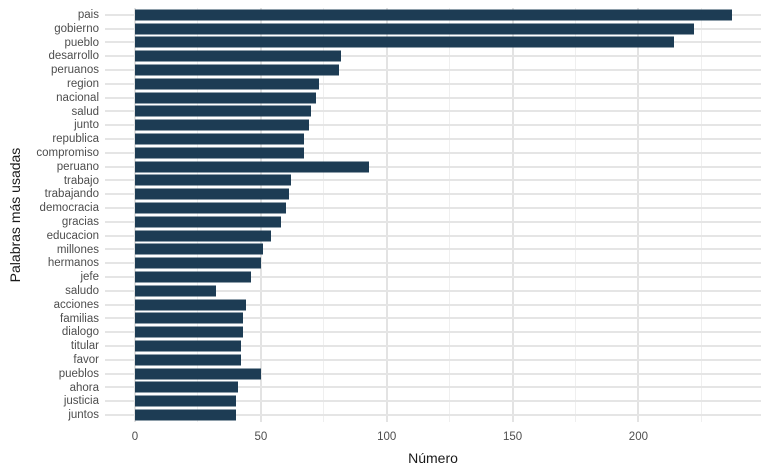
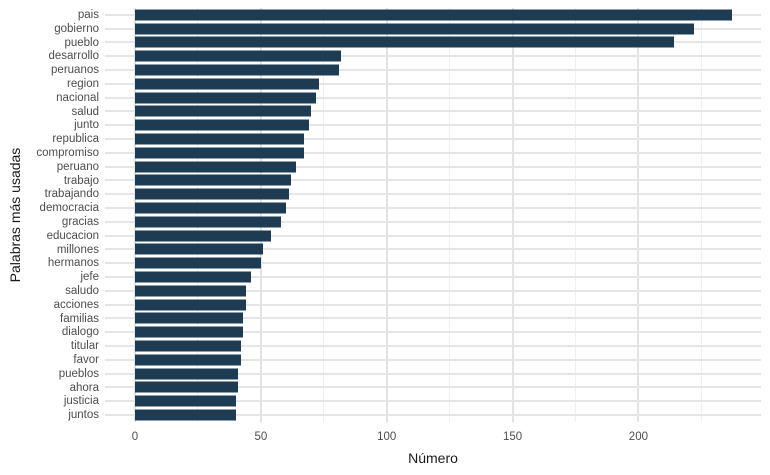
peruano: 93 -> 64
saludo: 32 -> 44
pueblos: 50 -> 41
